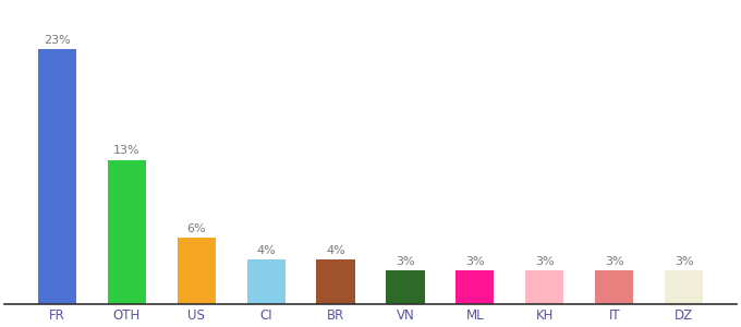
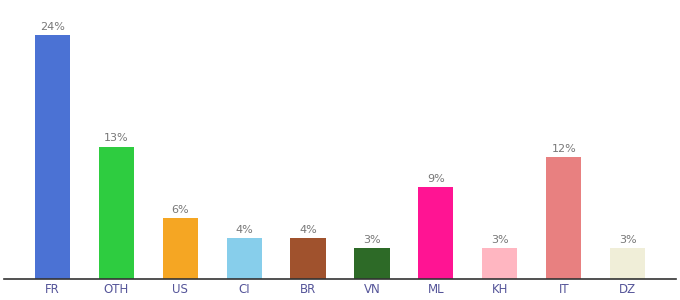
FR: 23% -> 24%
ML: 3% -> 9%
IT: 3% -> 12%
